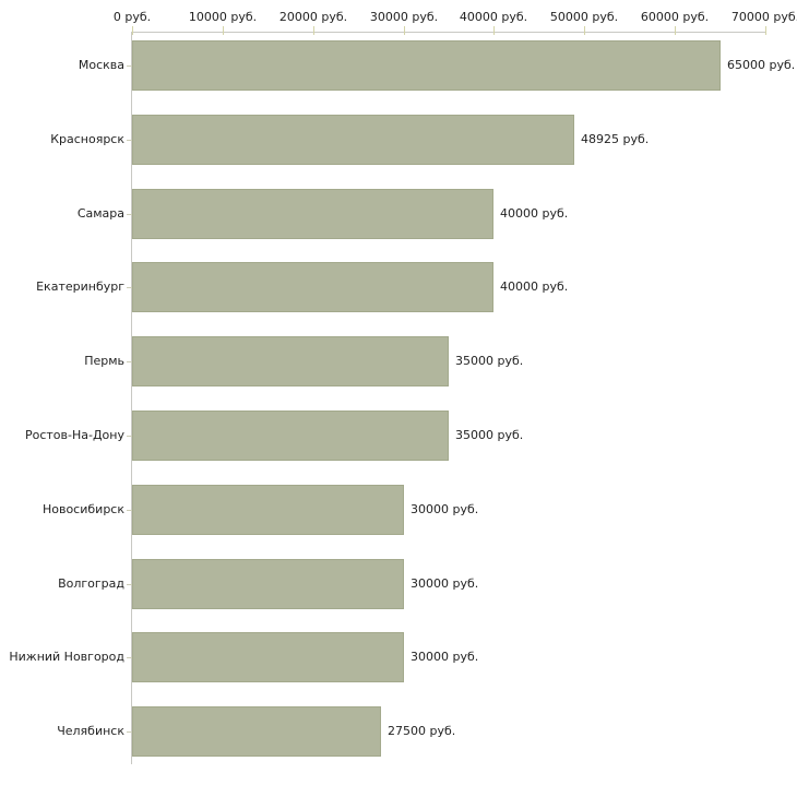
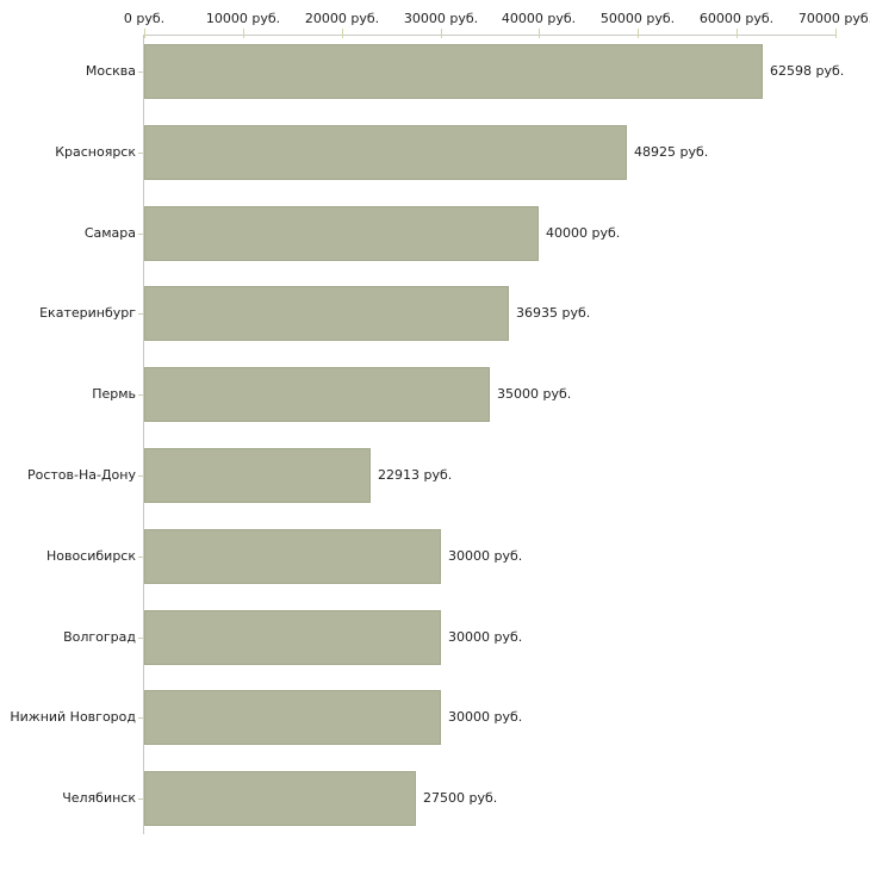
Москва: 65000 -> 62598
Екатеринбург: 40000 -> 36935
Ростов-На-Дону: 35000 -> 22913
